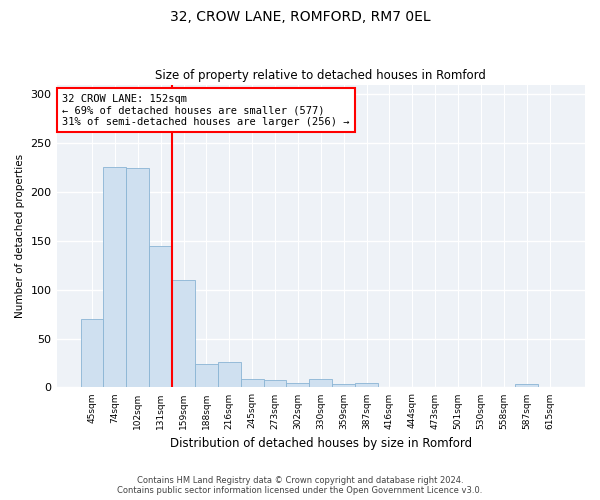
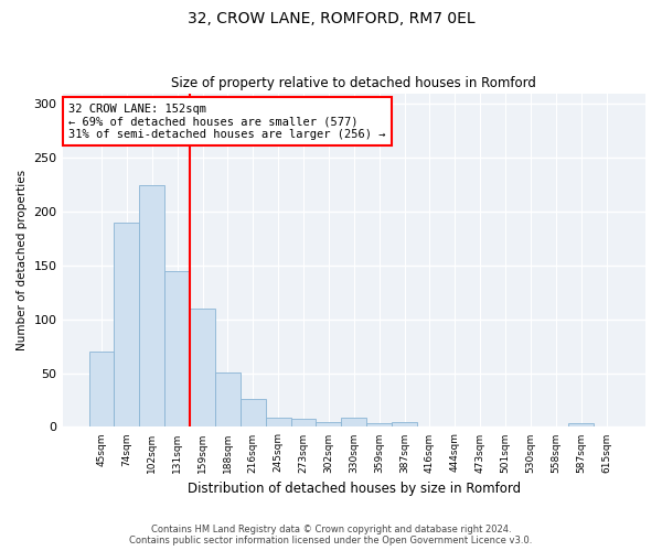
74sqm: 226 -> 190
188sqm: 24 -> 51
